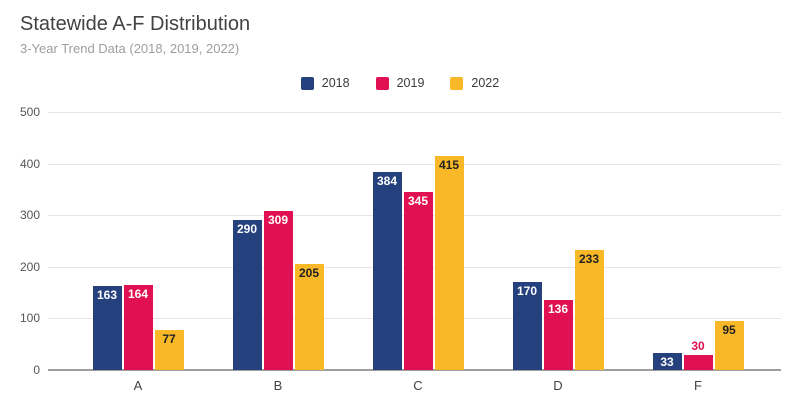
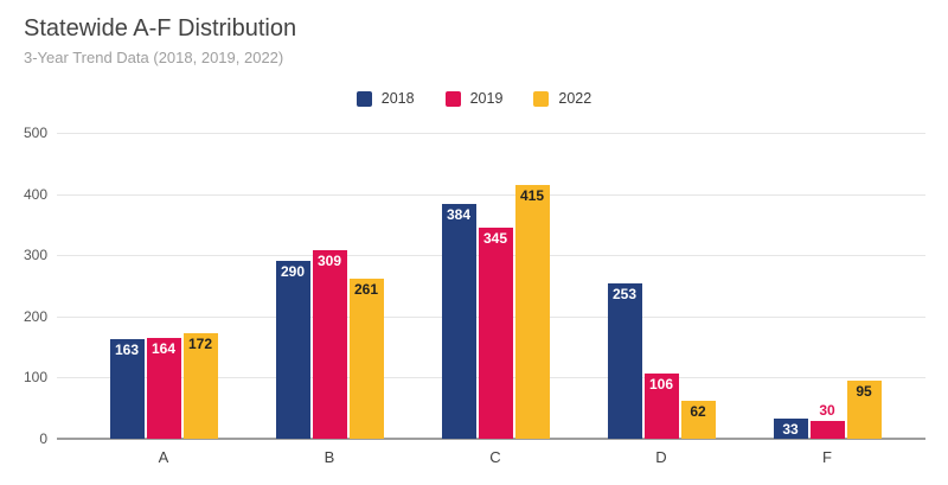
2022/A: 77 -> 172
2022/B: 205 -> 261
2018/D: 170 -> 253
2019/D: 136 -> 106
2022/D: 233 -> 62
